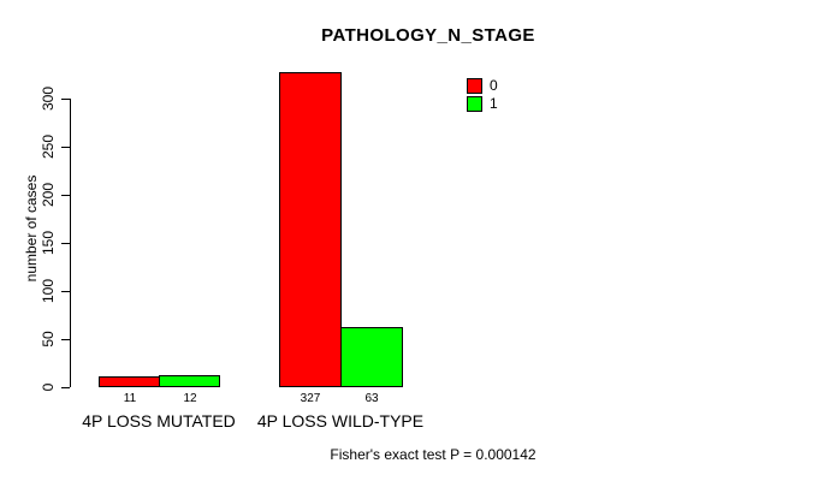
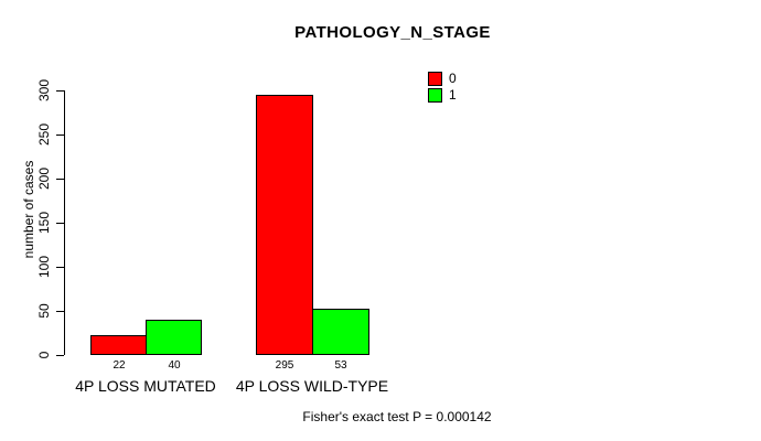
0/4P LOSS MUTATED: 11 -> 22
1/4P LOSS MUTATED: 12 -> 40
0/4P LOSS WILD-TYPE: 327 -> 295
1/4P LOSS WILD-TYPE: 63 -> 53
